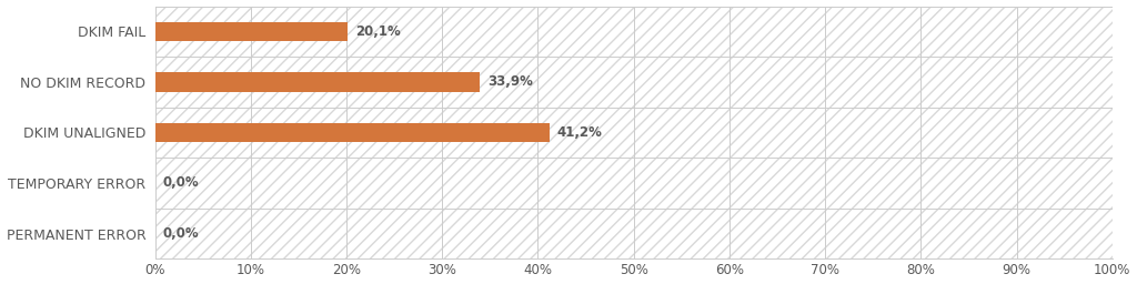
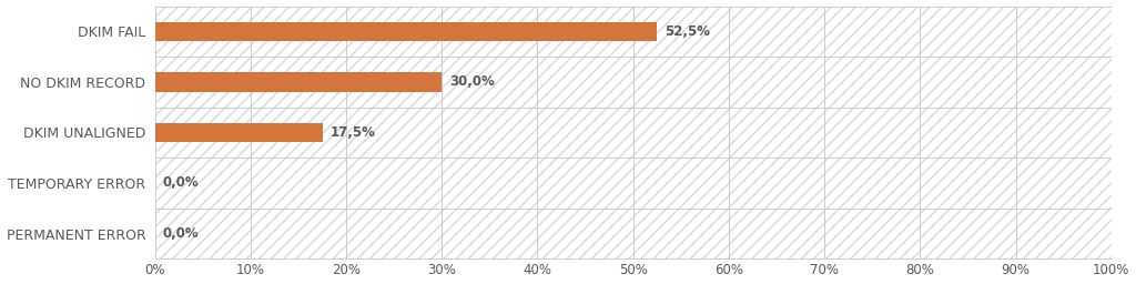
DKIM FAIL: 20,1% -> 52,5%
NO DKIM RECORD: 33,9% -> 30,0%
DKIM UNALIGNED: 41,2% -> 17,5%
